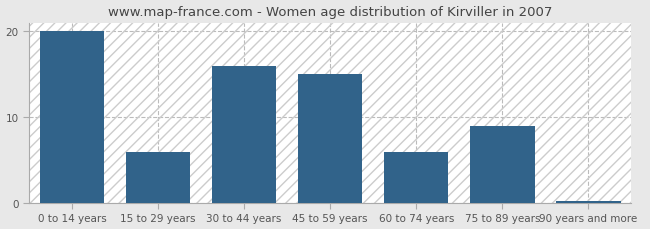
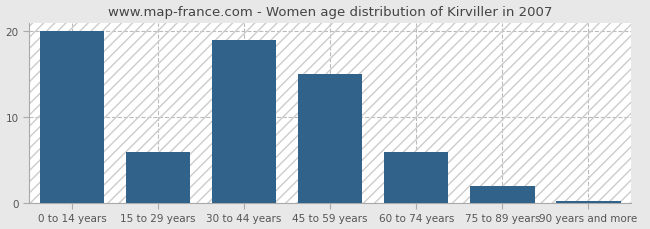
30 to 44 years: 16.0 -> 19.0
75 to 89 years: 9.0 -> 2.0
